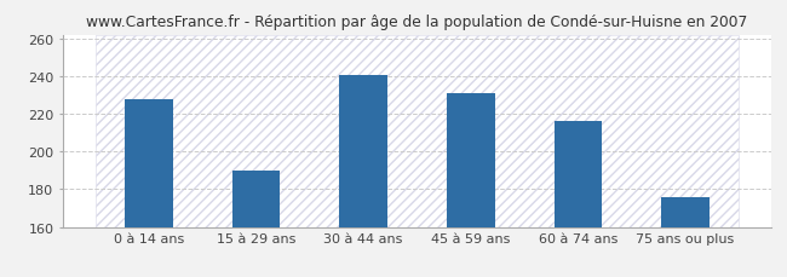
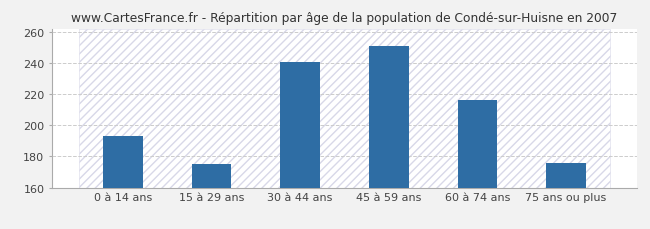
0 à 14 ans: 228 -> 193
15 à 29 ans: 190 -> 175
45 à 59 ans: 231 -> 251
